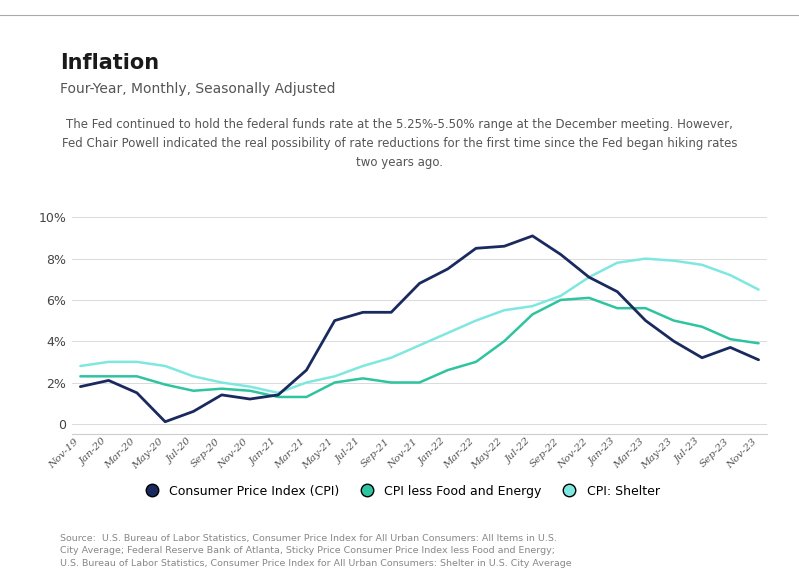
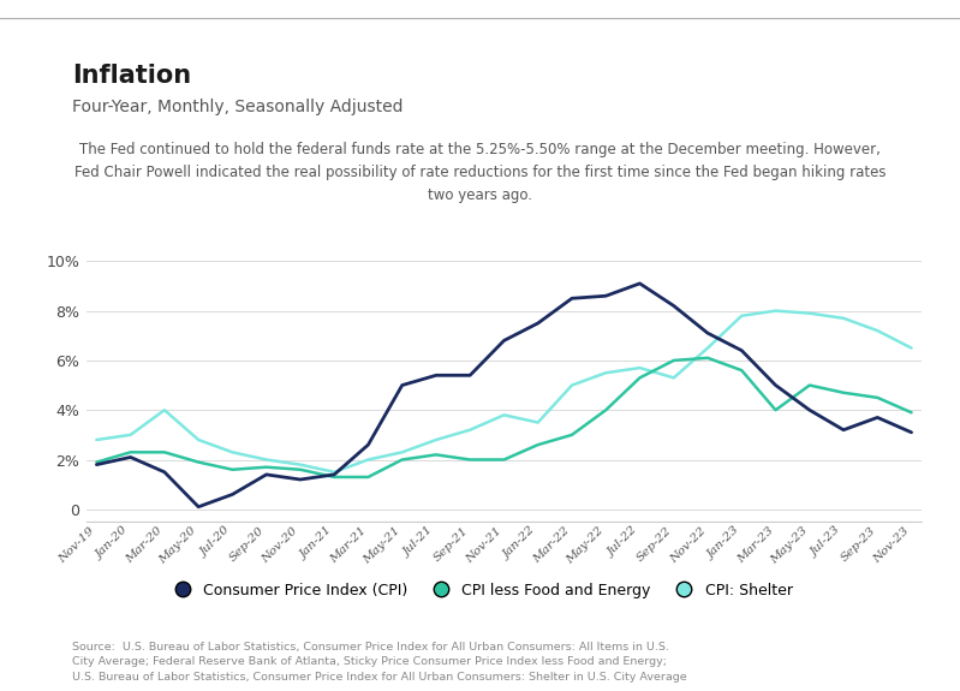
CPI less Food and Energy/Nov-19: 2.3% -> 1.9%
CPI: Shelter/Mar-20: 3.0% -> 4.0%
CPI: Shelter/Jan-22: 4.4% -> 3.5%
CPI: Shelter/Sep-22: 6.2% -> 5.3%
CPI: Shelter/Nov-22: 7.1% -> 6.5%
CPI less Food and Energy/Mar-23: 5.6% -> 4.0%
CPI less Food and Energy/Sep-23: 4.1% -> 4.5%
